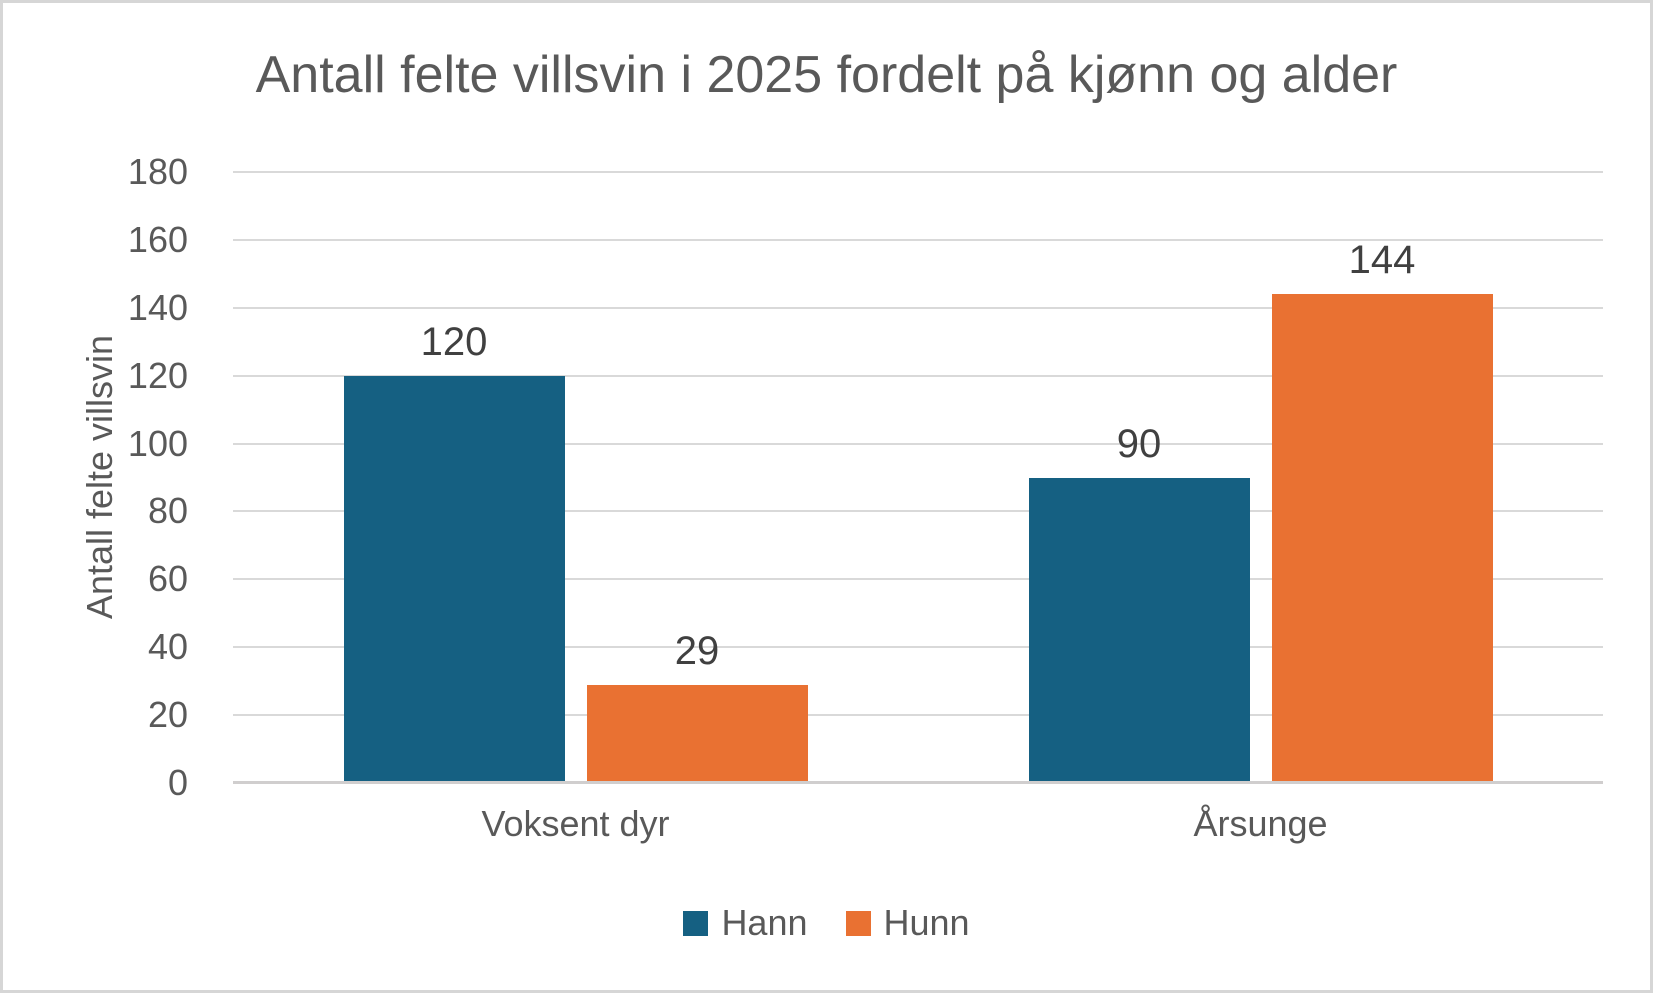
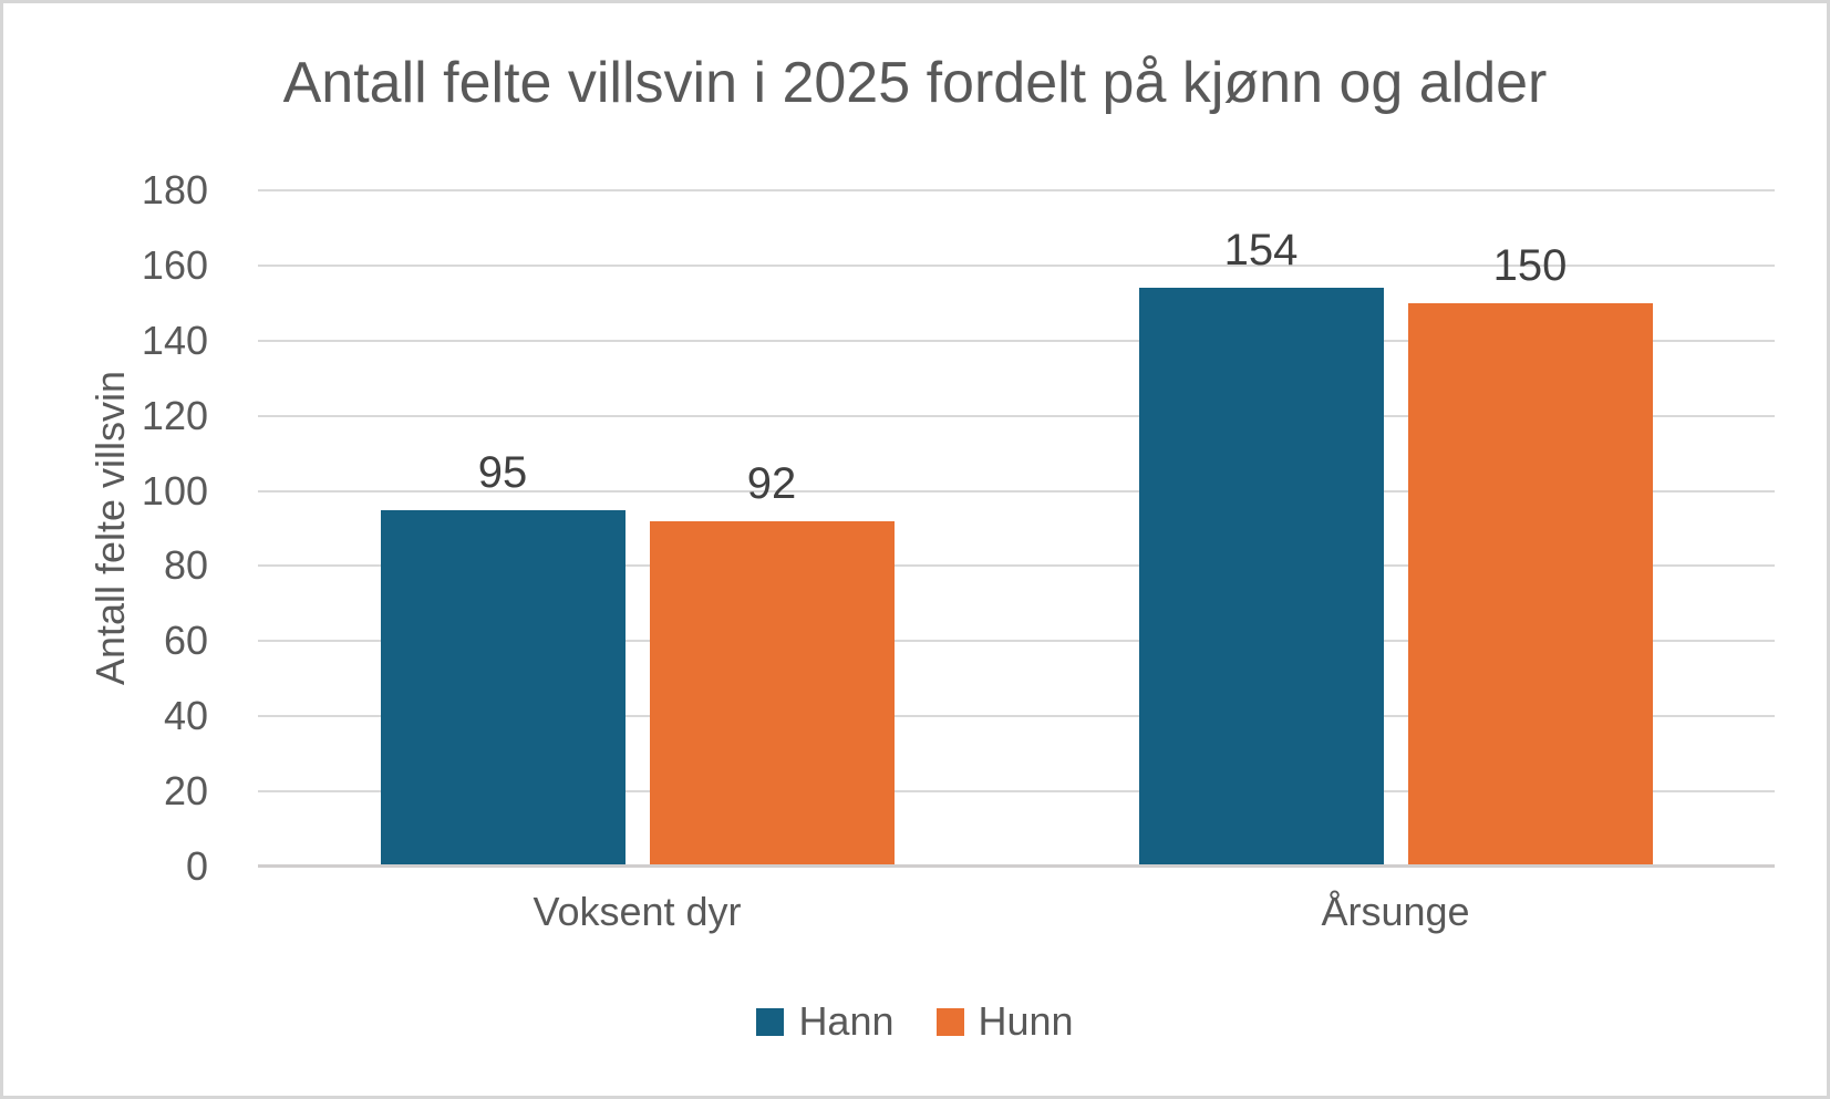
Hann/Voksent dyr: 120 -> 95
Hunn/Voksent dyr: 29 -> 92
Hann/Årsunge: 90 -> 154
Hunn/Årsunge: 144 -> 150
